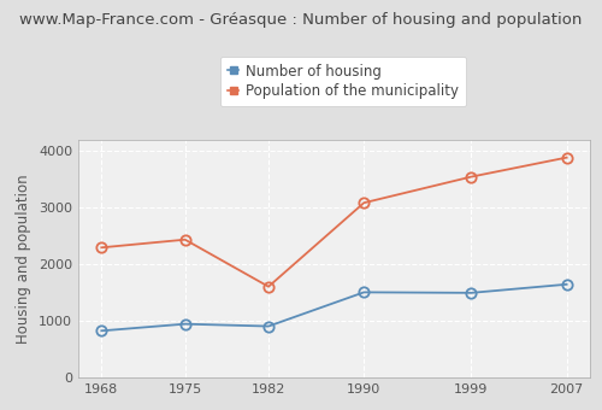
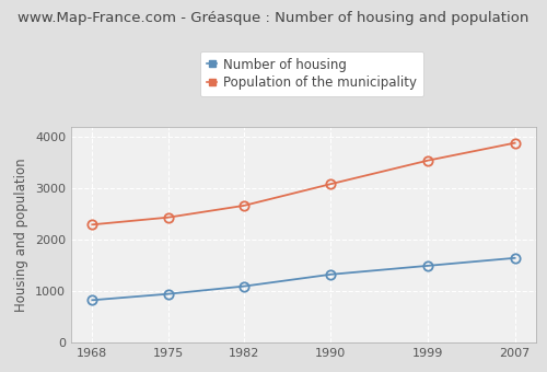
Number of housing/1982: 900 -> 1090
Population of the municipality/1982: 1600 -> 2660
Number of housing/1990: 1500 -> 1320
